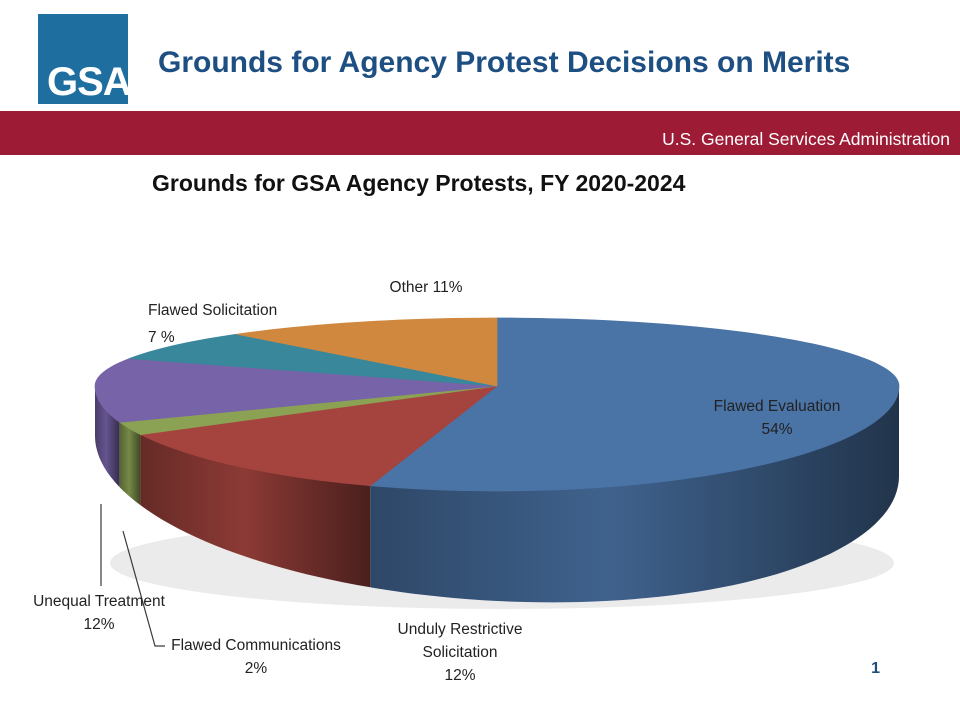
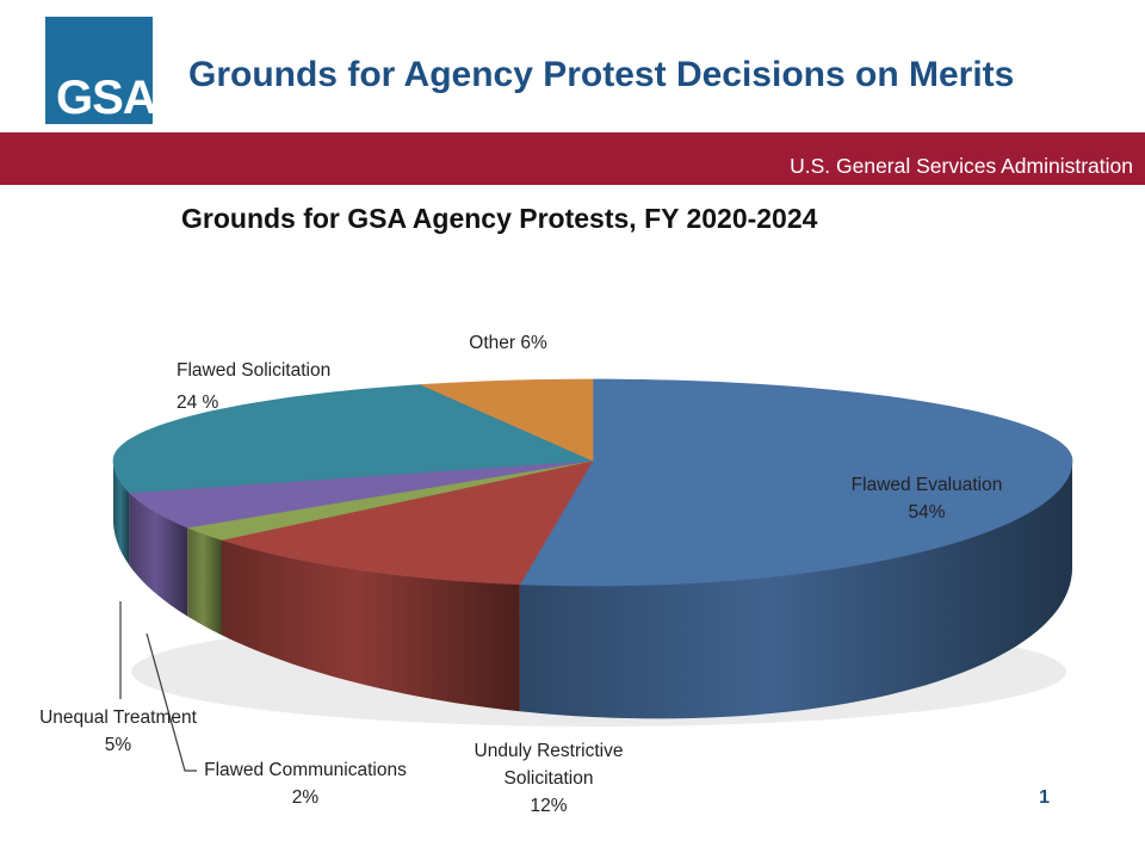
Unequal Treatment: 12% -> 5%
Flawed Solicitation: 7 -> 24
Other: 11% -> 6%
